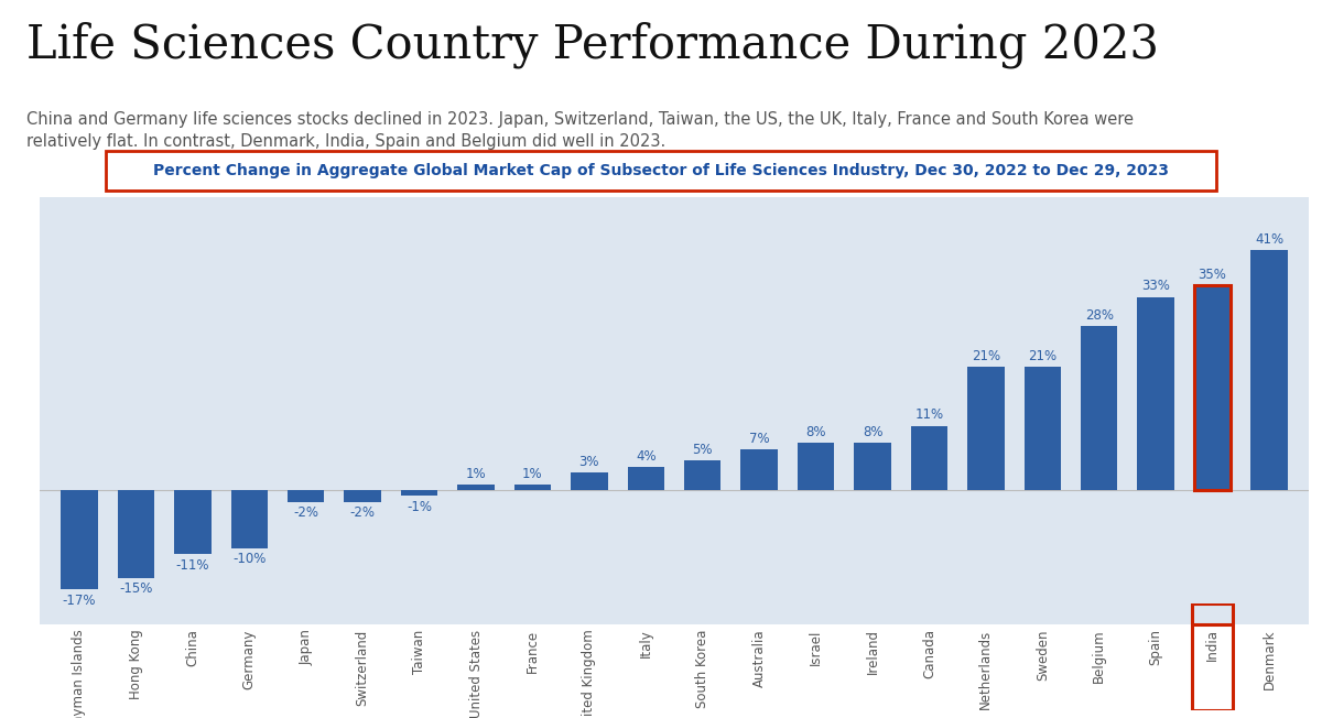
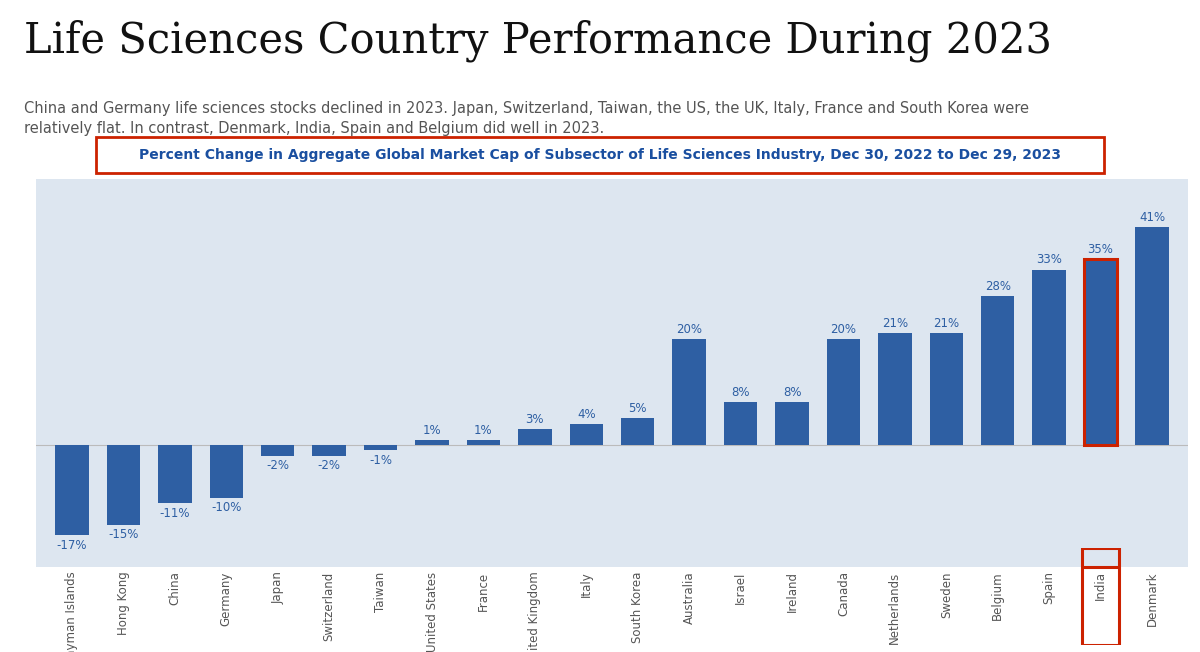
Australia: 7% -> 20%
Canada: 11% -> 20%
